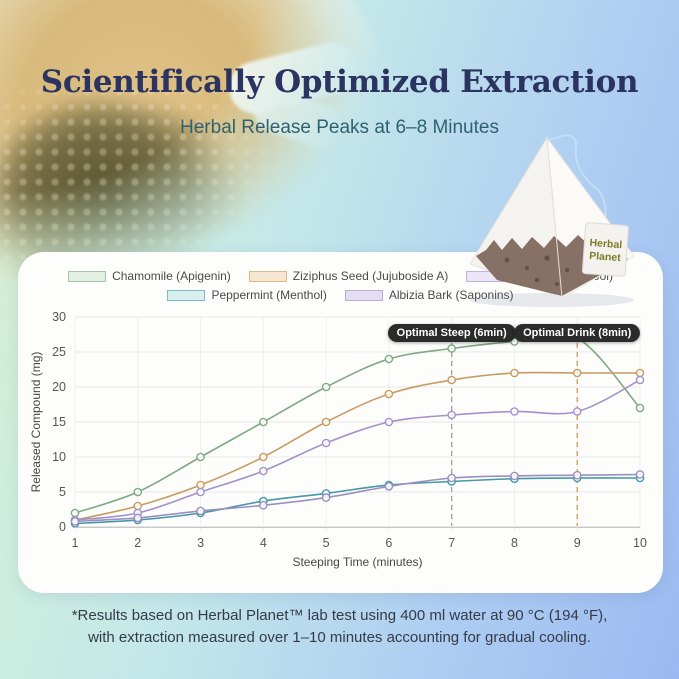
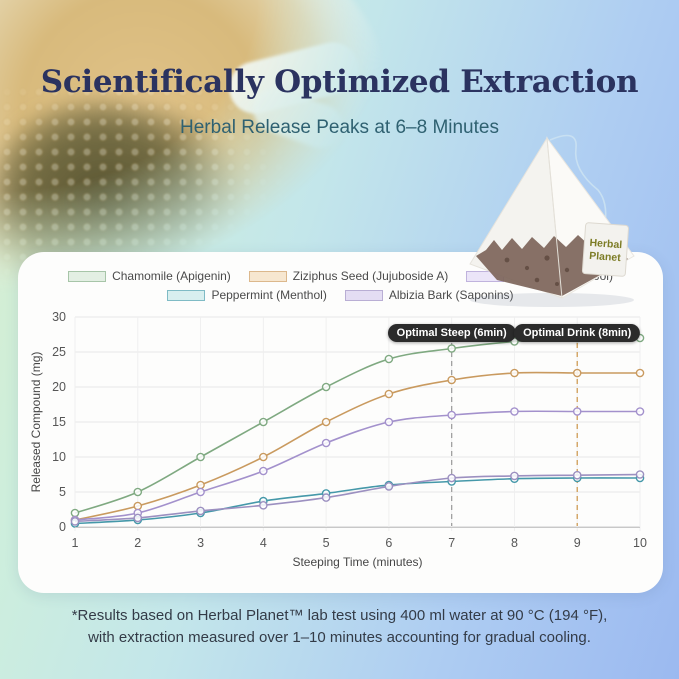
Chamomile (Apigenin)/10: 17 -> 27
Lavender (Linalool)/10: 21 -> 16
